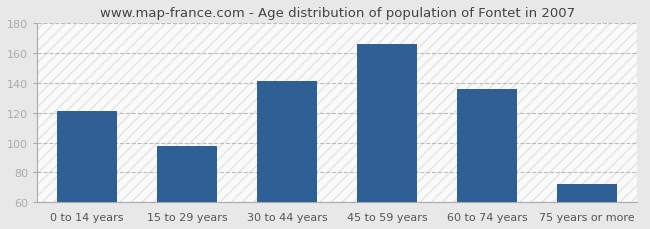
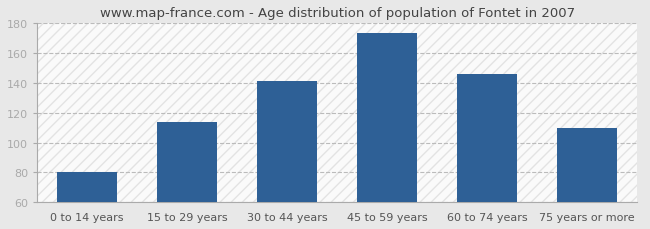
0 to 14 years: 121 -> 80
15 to 29 years: 98 -> 114
45 to 59 years: 166 -> 173
60 to 74 years: 136 -> 146
75 years or more: 72 -> 110
